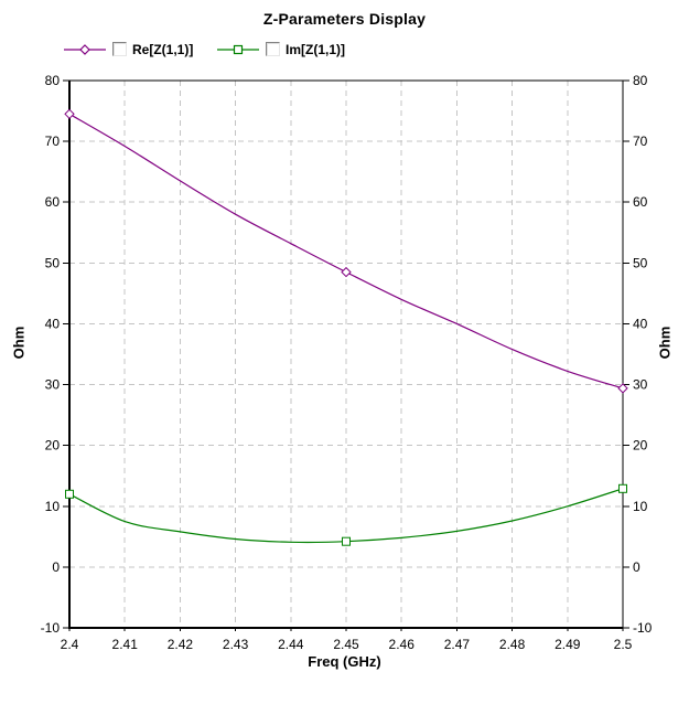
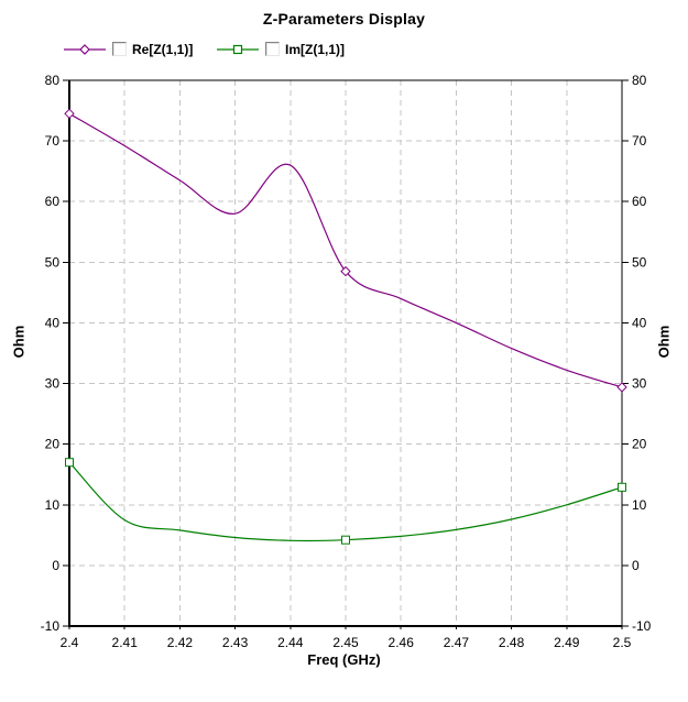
Im[Z(1,1)]/2.4: 12 -> 17
Re[Z(1,1)]/2.44: 53 -> 66
